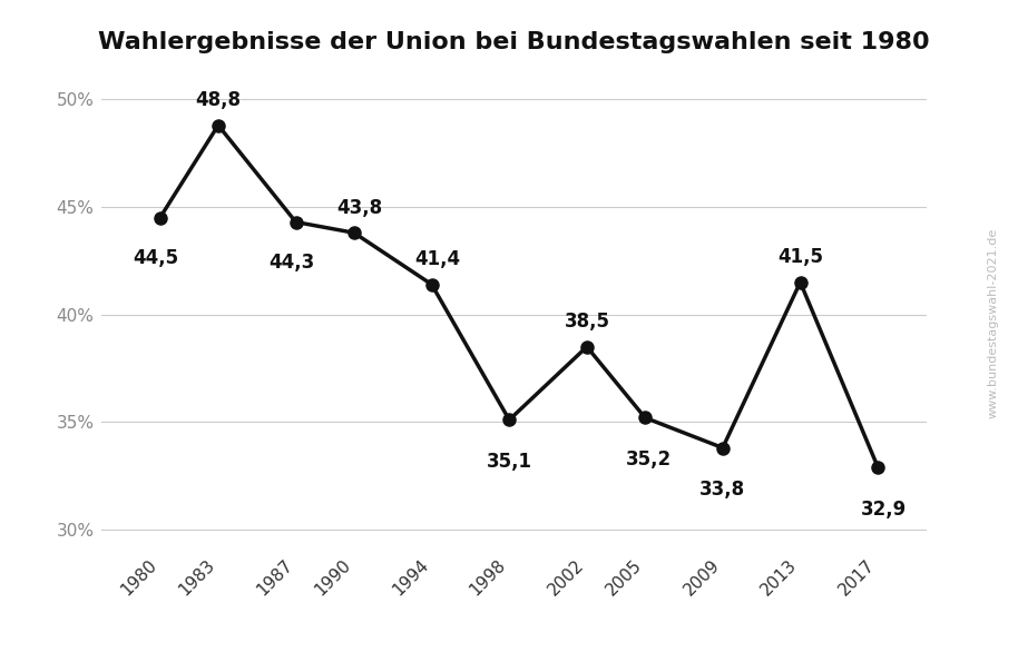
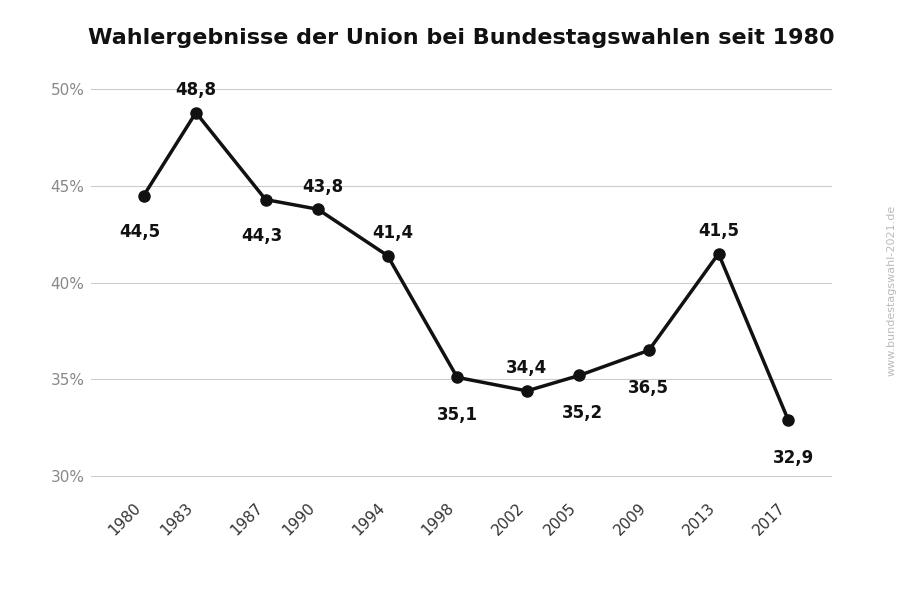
2002: 38,5 -> 34,4
2009: 33,8 -> 36,5
